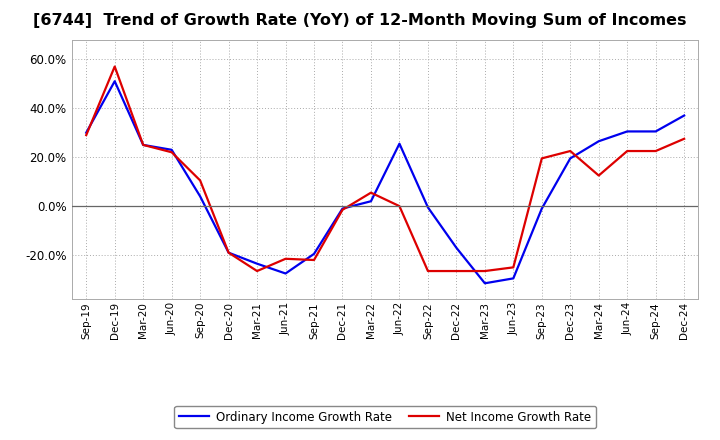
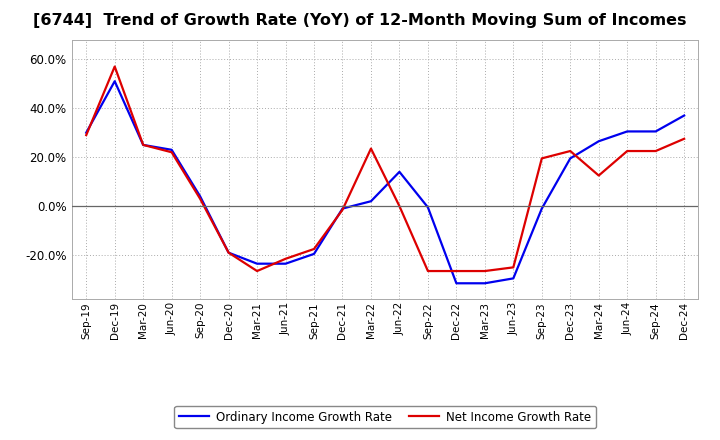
Net Income Growth Rate/Sep-20: 10.5% -> 3.0%
Ordinary Income Growth Rate/Jun-21: -27.5% -> -23.5%
Net Income Growth Rate/Sep-21: -22.0% -> -17.5%
Net Income Growth Rate/Mar-22: 5.5% -> 23.5%
Ordinary Income Growth Rate/Jun-22: 25.5% -> 14.0%
Ordinary Income Growth Rate/Dec-22: -17.0% -> -31.5%
